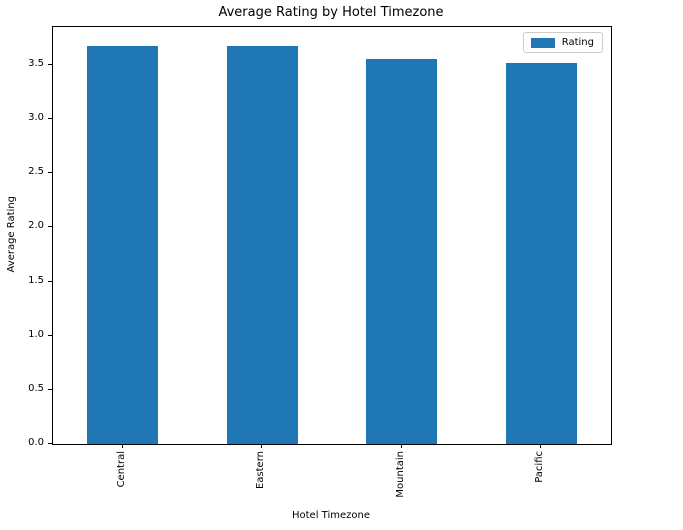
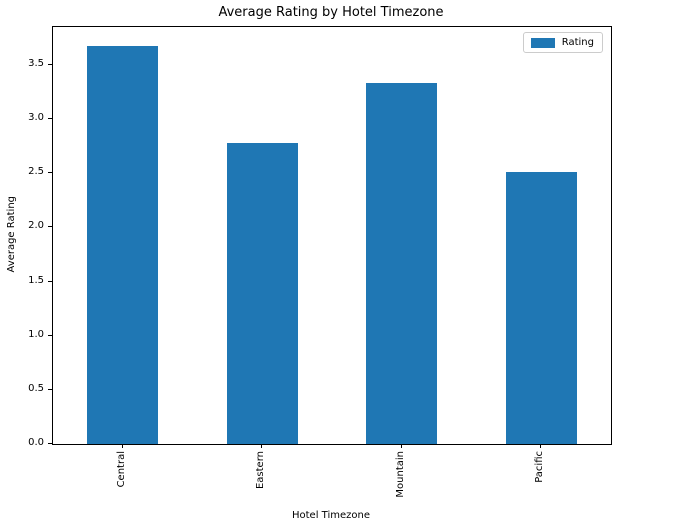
Eastern: 3.67 -> 2.78
Mountain: 3.55 -> 3.33
Pacific: 3.52 -> 2.51
